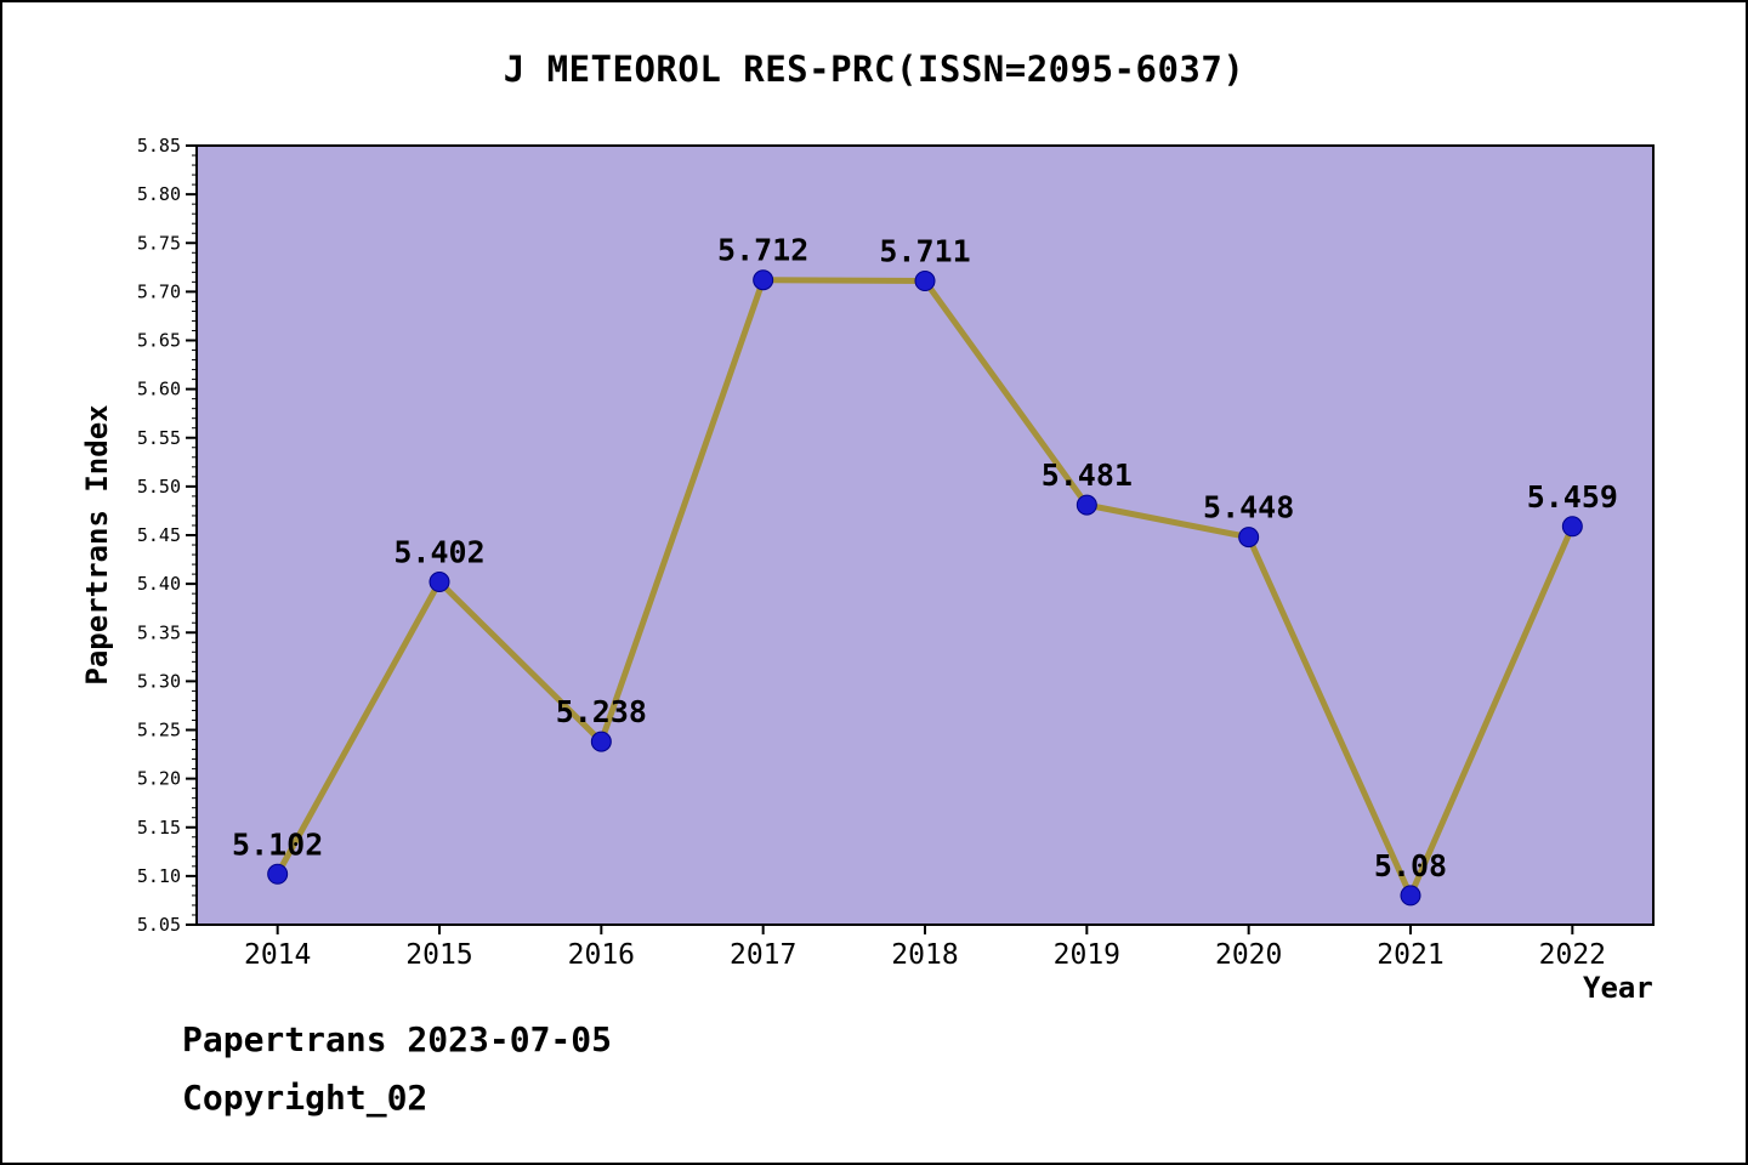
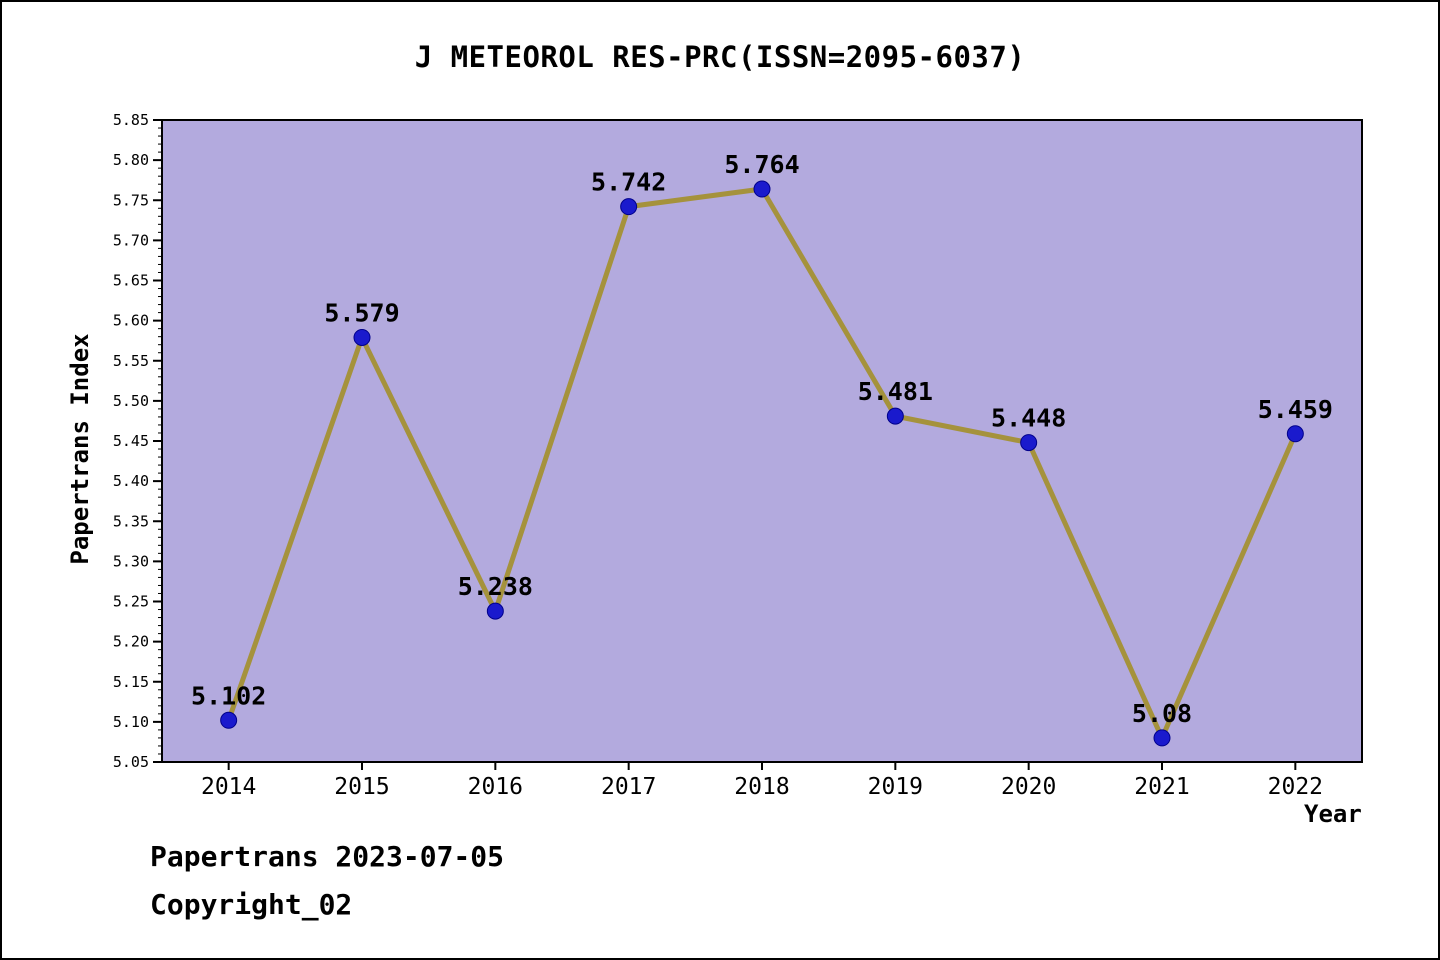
2015: 5.402 -> 5.579
2017: 5.712 -> 5.742
2018: 5.711 -> 5.764
